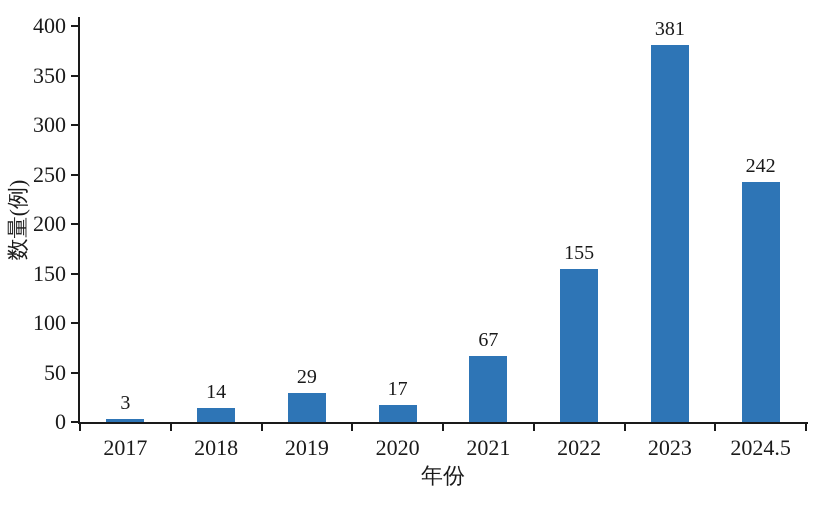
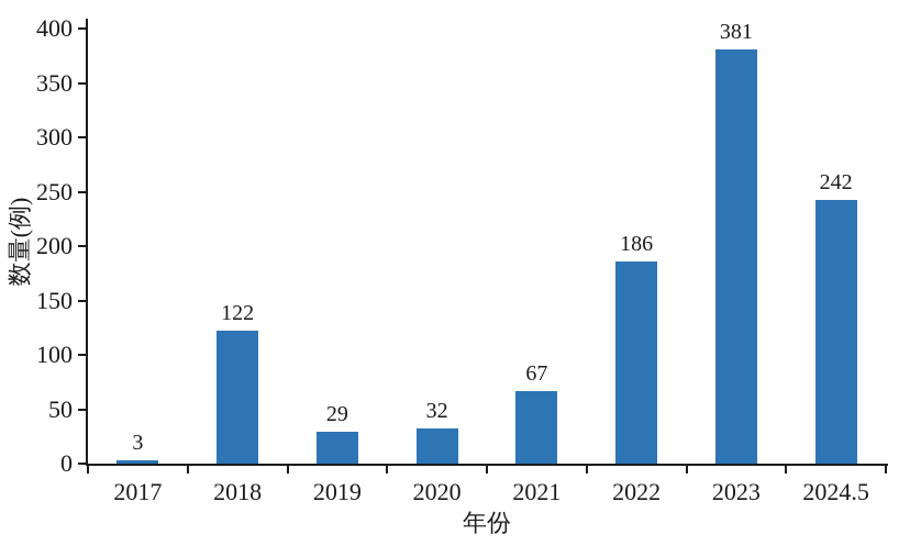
2018: 14 -> 122
2020: 17 -> 32
2022: 155 -> 186
